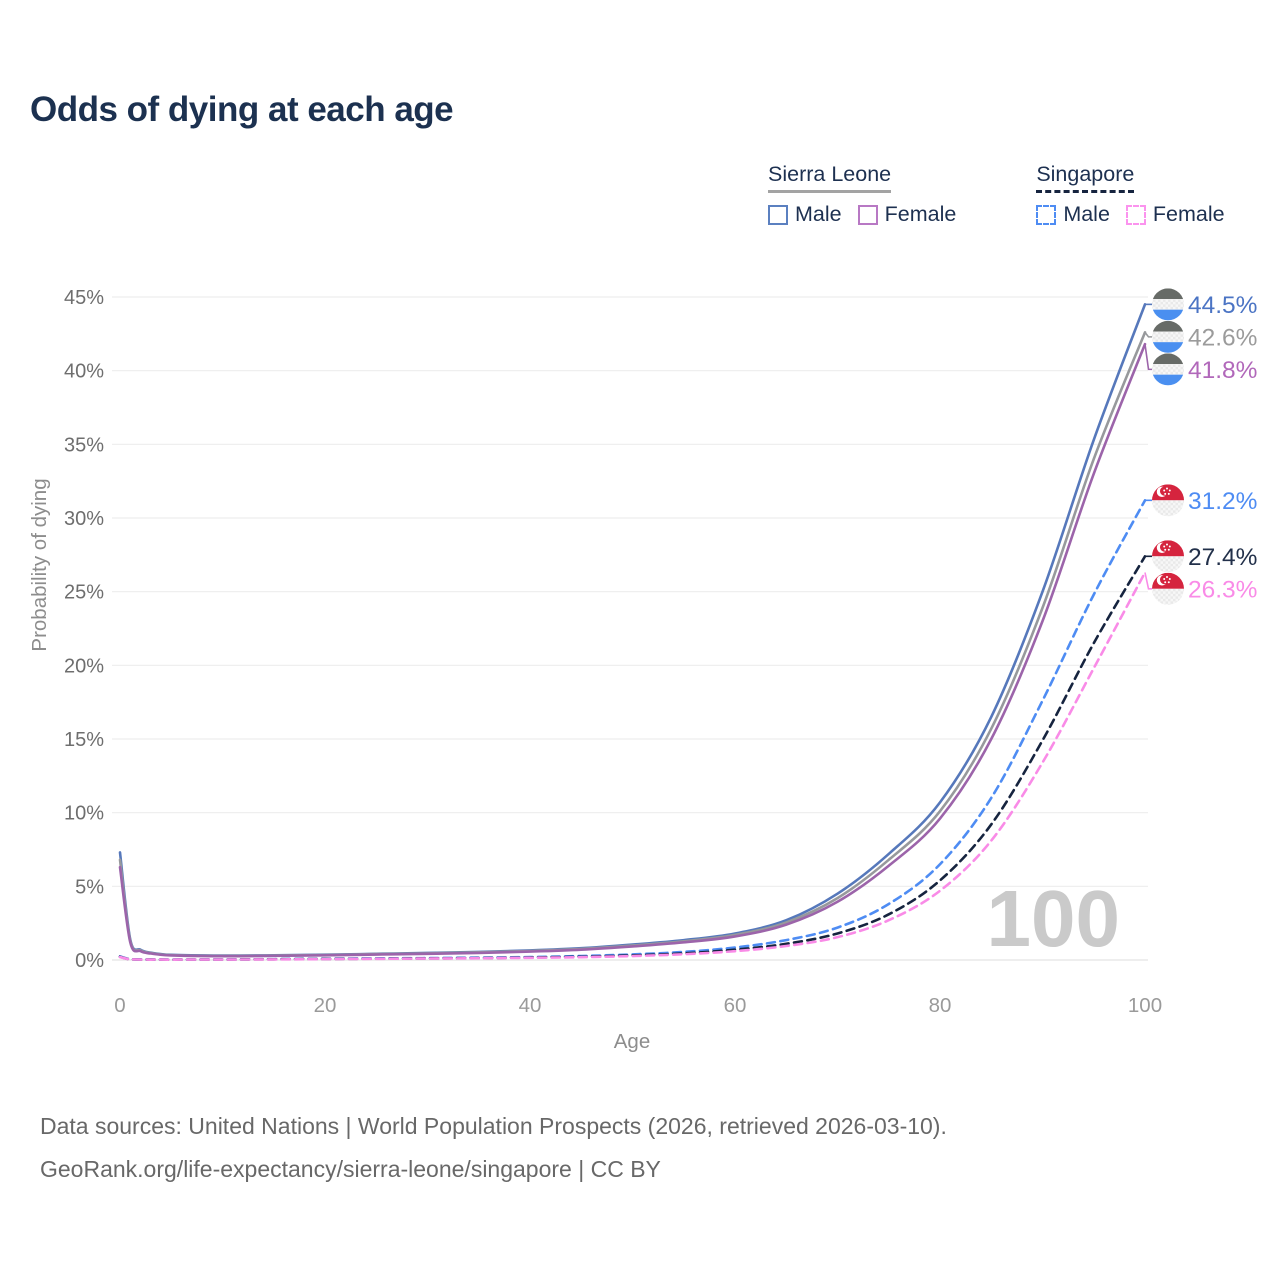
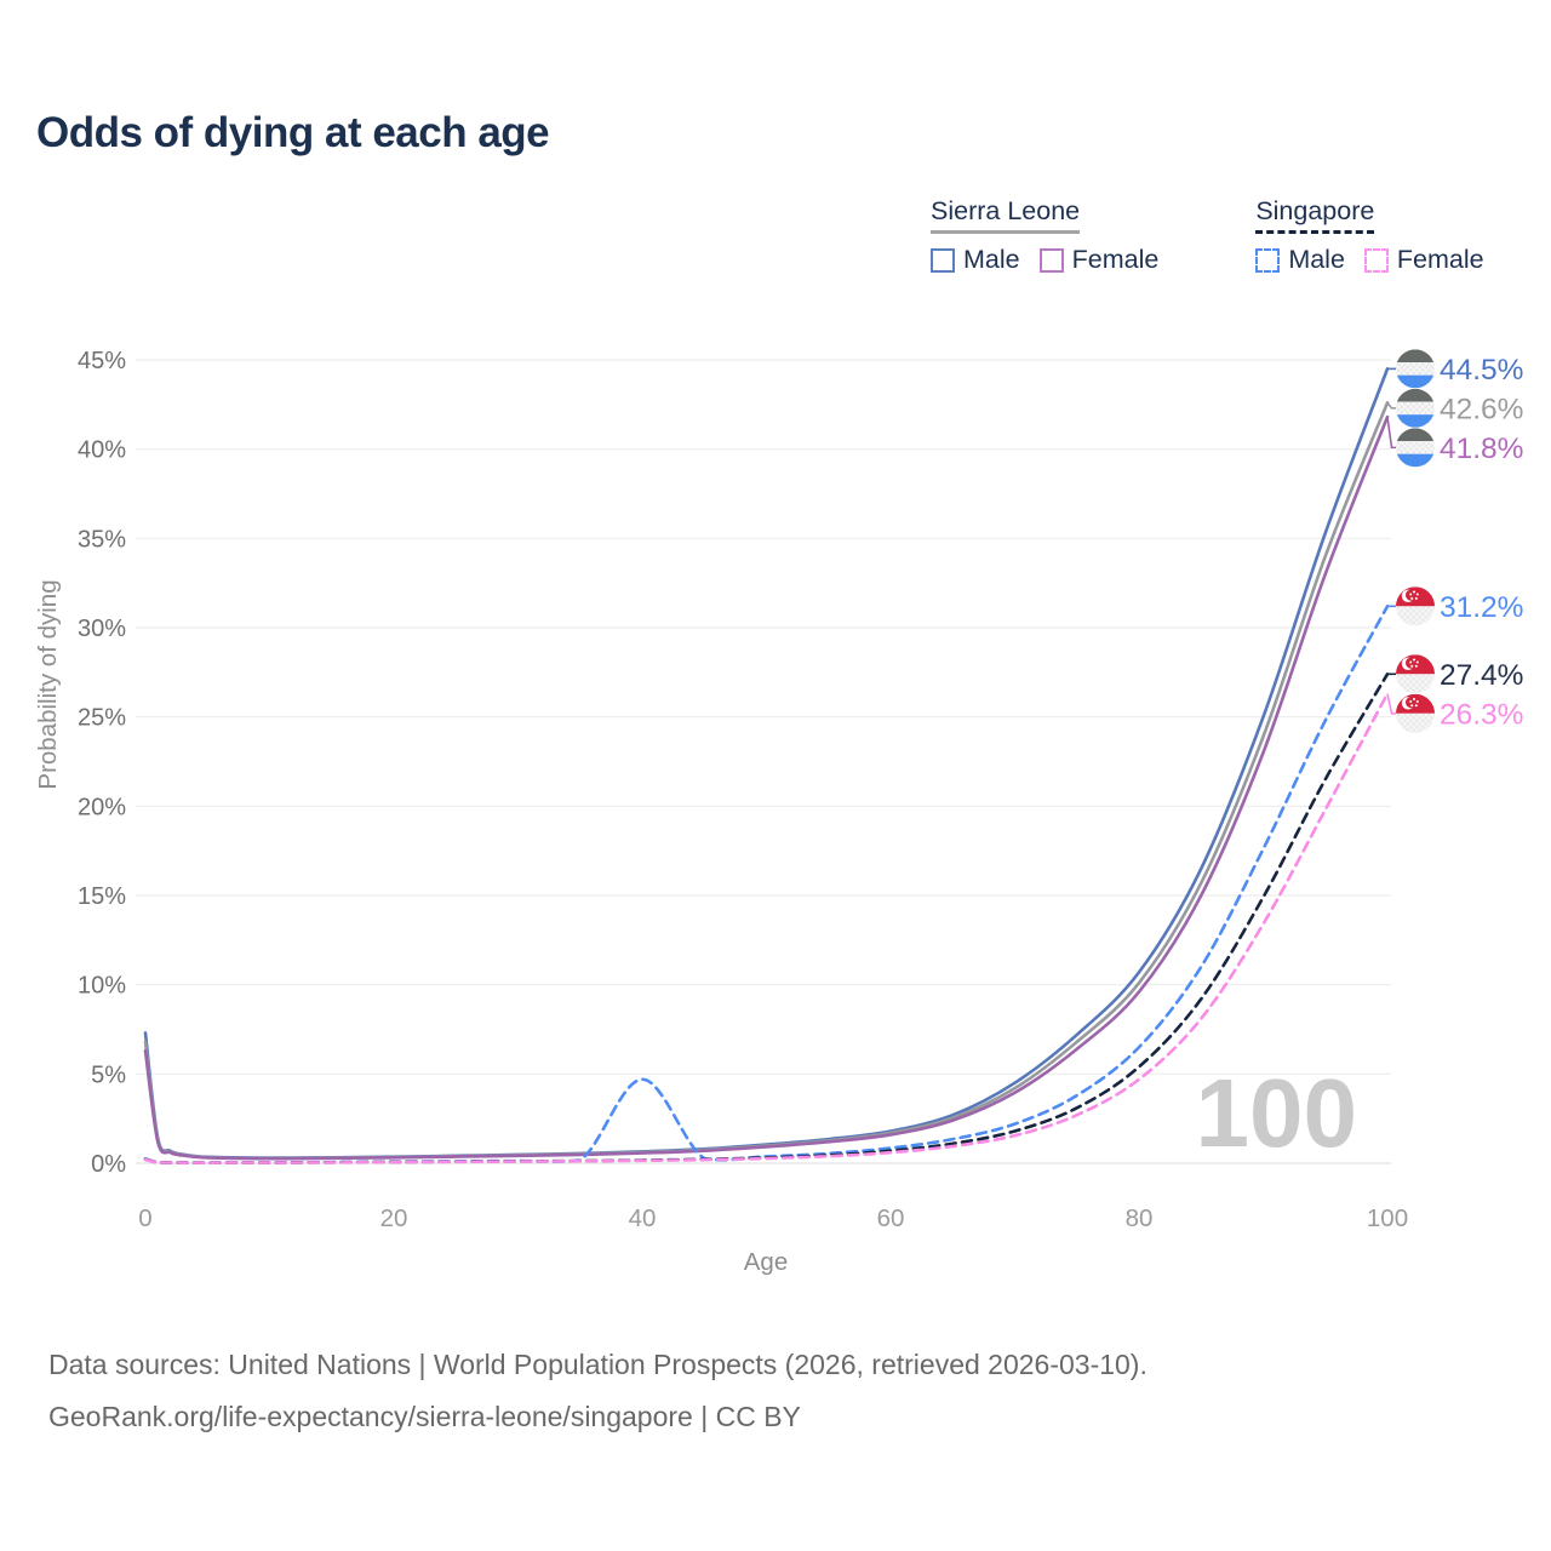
Singapore Male/40: 0.2% -> 4.7%
